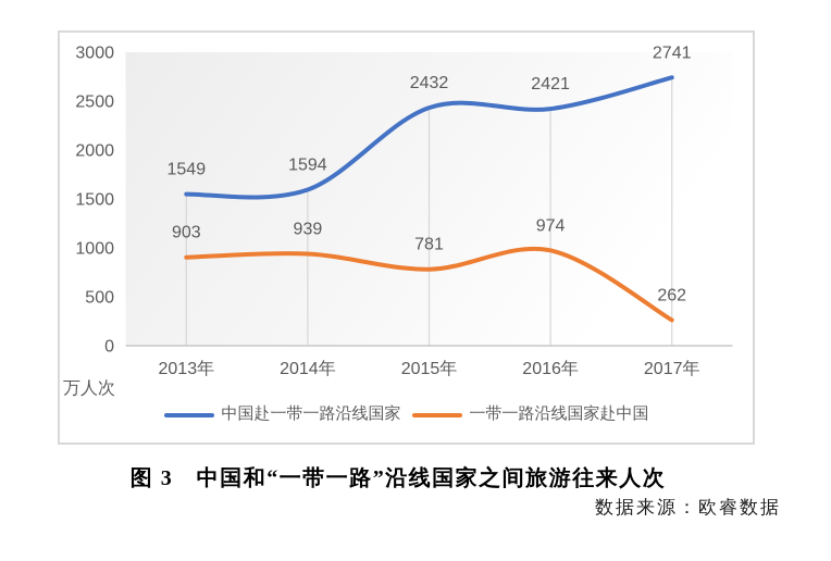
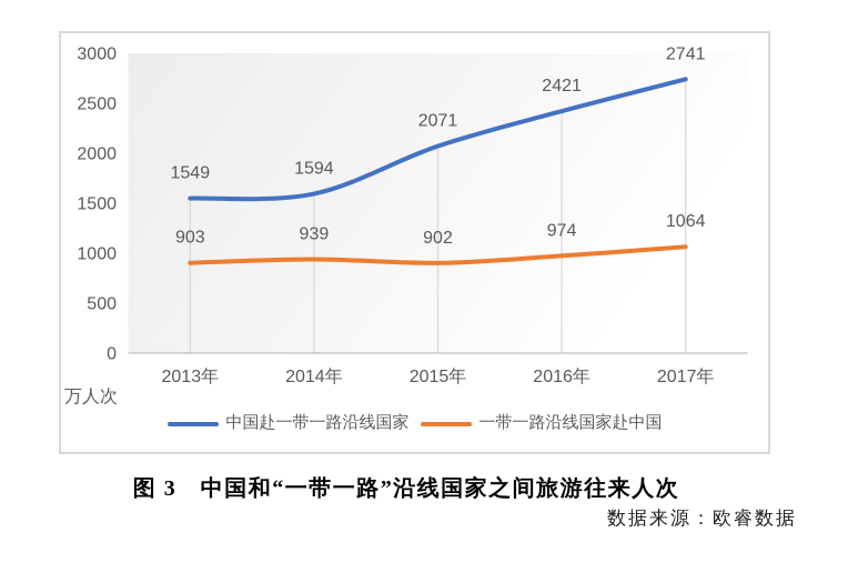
中国赴一带一路沿线国家/2015年: 2432 -> 2071
一带一路沿线国家赴中国/2015年: 781 -> 902
一带一路沿线国家赴中国/2017年: 262 -> 1064
